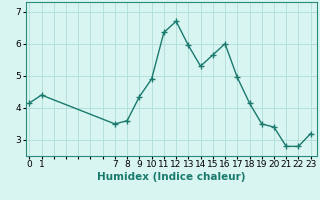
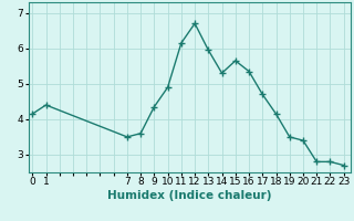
11: 6.35 -> 6.15
16: 6.00 -> 5.35
17: 4.95 -> 4.70
23: 3.20 -> 2.70
